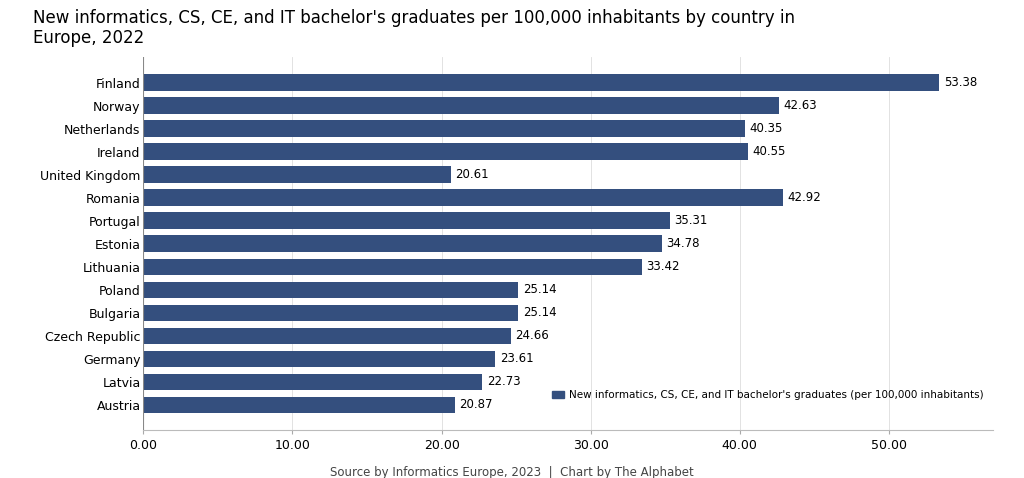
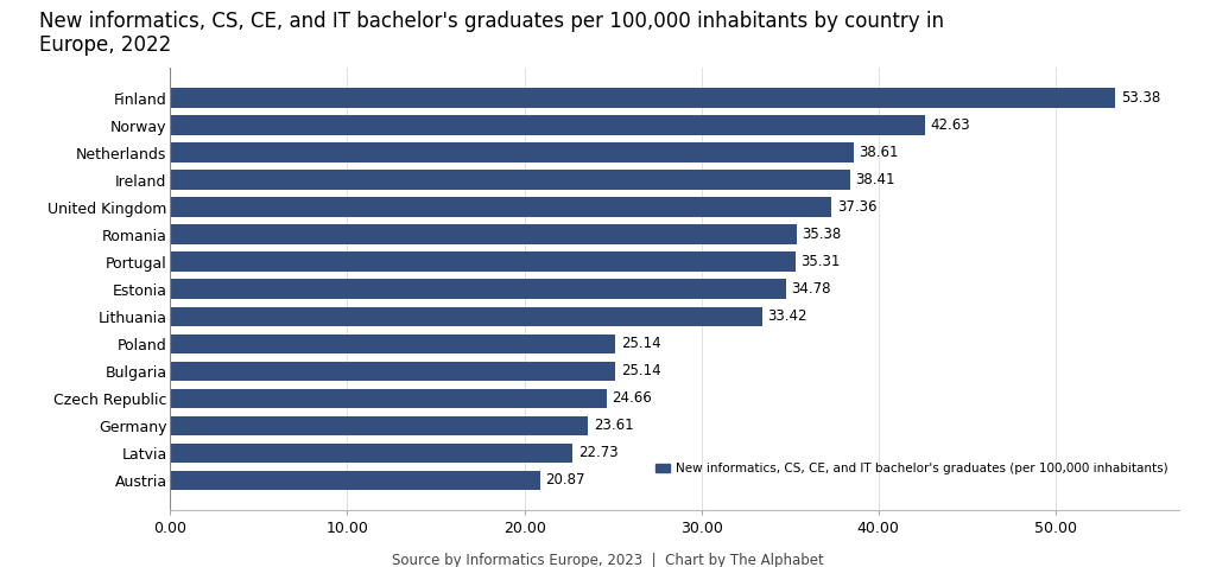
Netherlands: 40.35 -> 38.61
Ireland: 40.55 -> 38.41
United Kingdom: 20.61 -> 37.36
Romania: 42.92 -> 35.38
